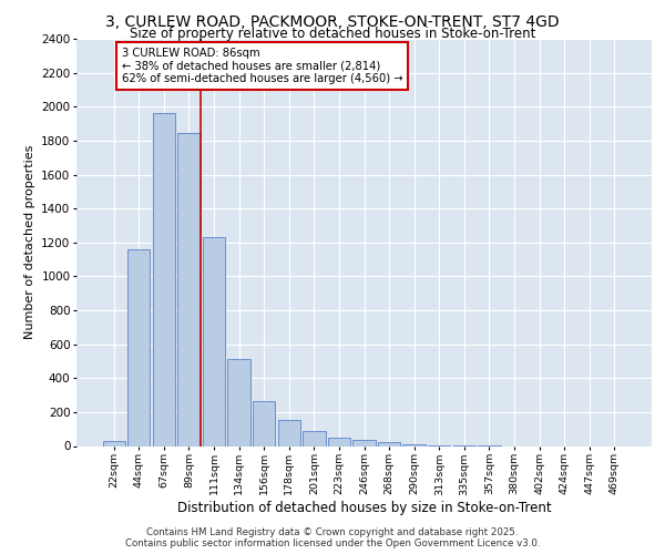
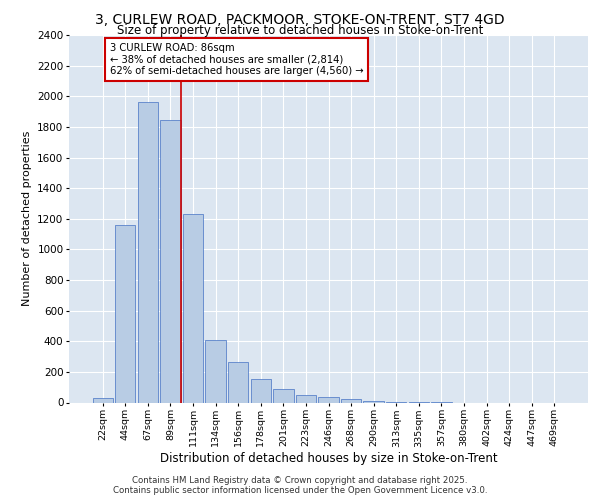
134sqm: 520 -> 410
